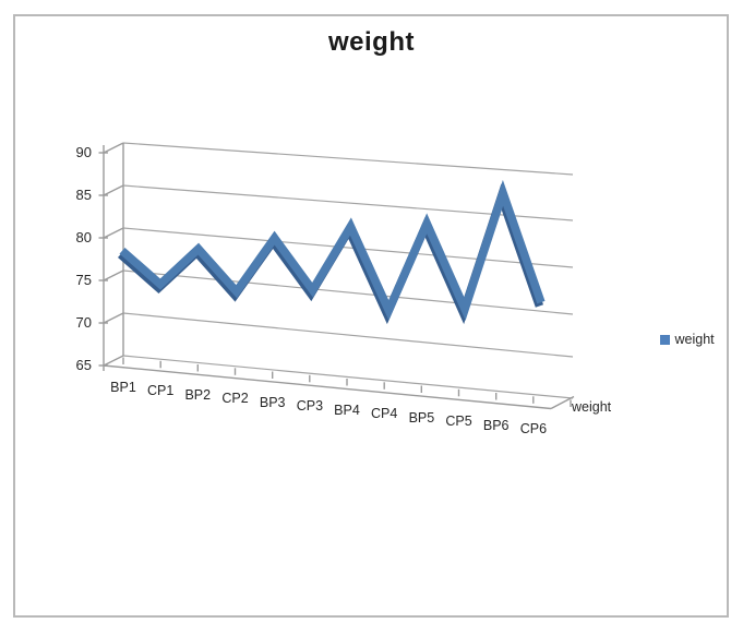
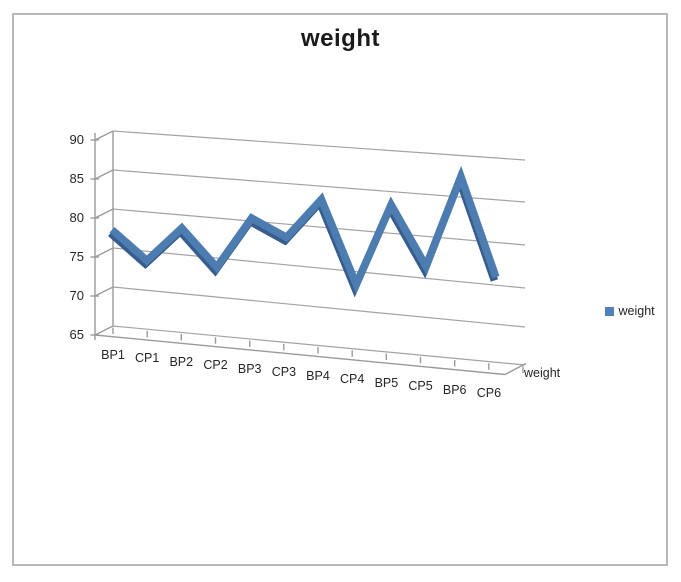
CP3: 76 -> 79
BP4: 83 -> 84
CP5: 75 -> 77
